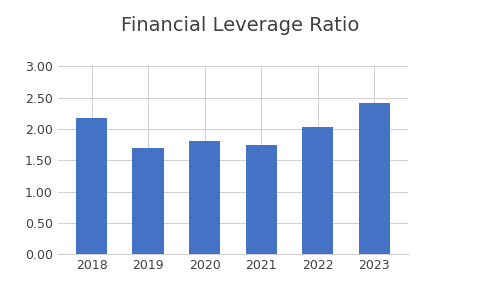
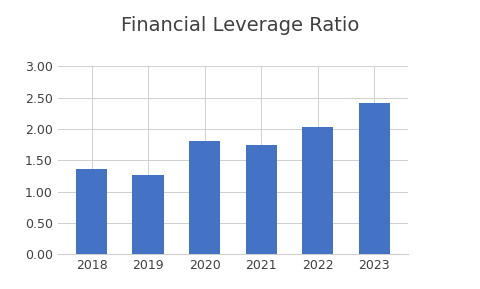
2018: 2.18 -> 1.37
2019: 1.70 -> 1.26
